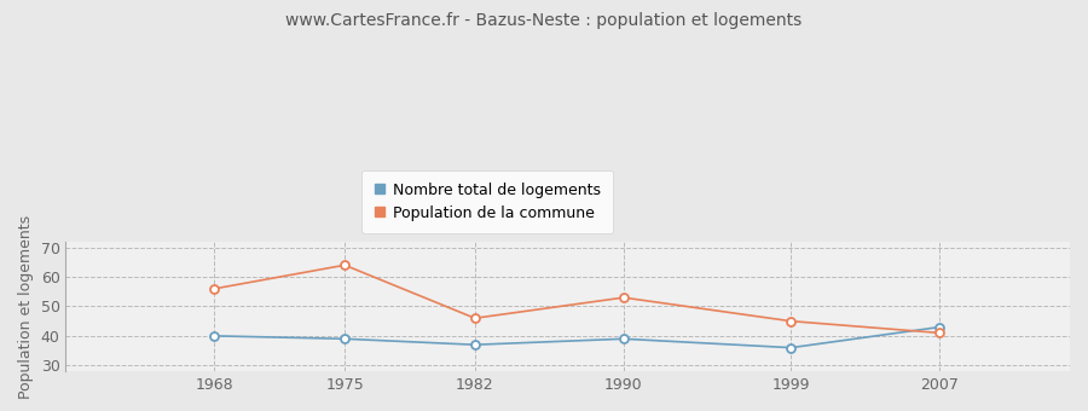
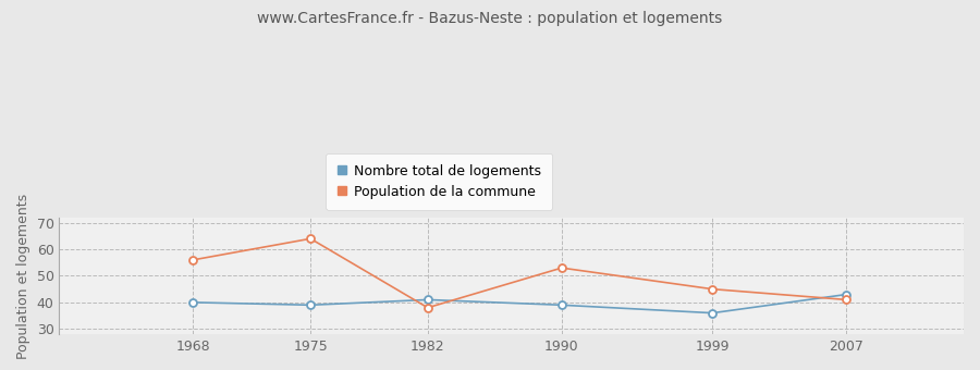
Nombre total de logements/1982: 37 -> 41
Population de la commune/1982: 46 -> 38
